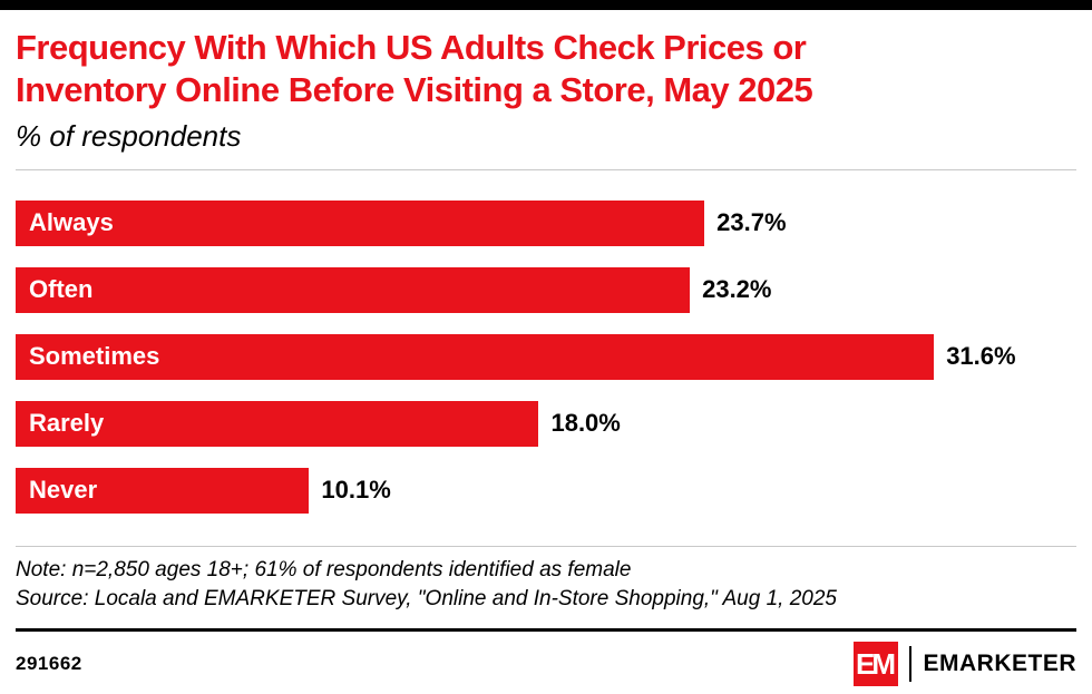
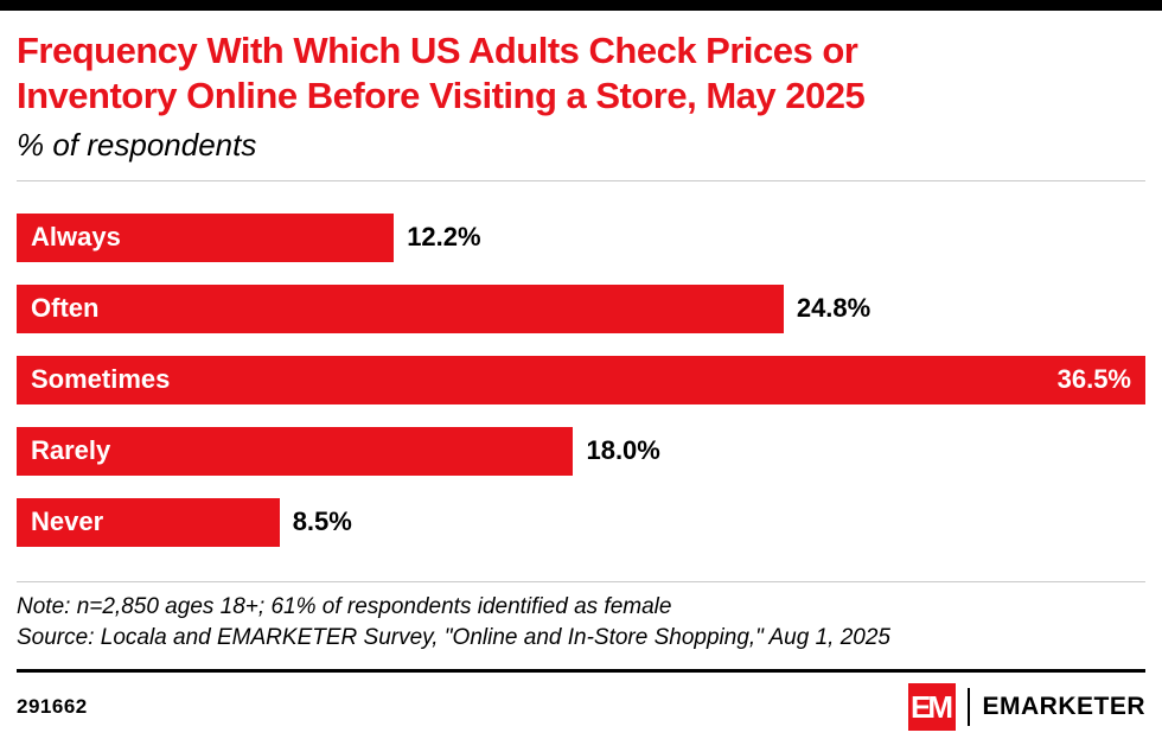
Always: 23.7% -> 12.2%
Often: 23.2% -> 24.8%
Sometimes: 31.6% -> 36.5%
Never: 10.1% -> 8.5%
